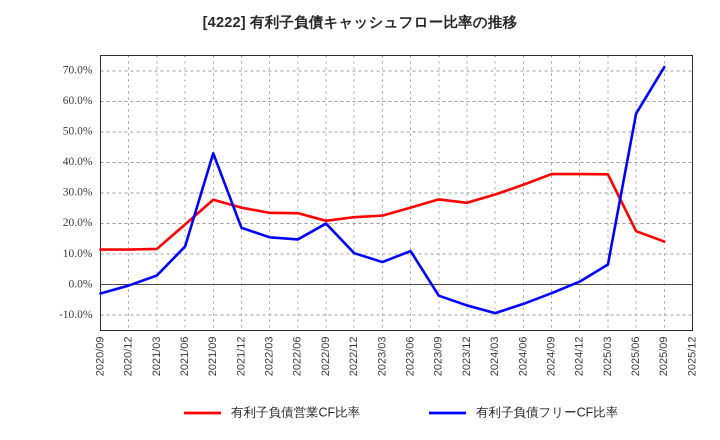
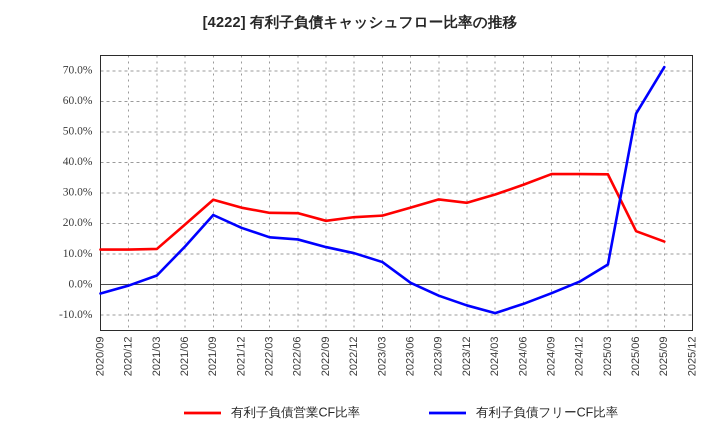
有利子負債フリーCF比率/2021/09: 43% -> 23%
有利子負債フリーCF比率/2022/09: 20% -> 12%
有利子負債フリーCF比率/2023/06: 11% -> 1%
